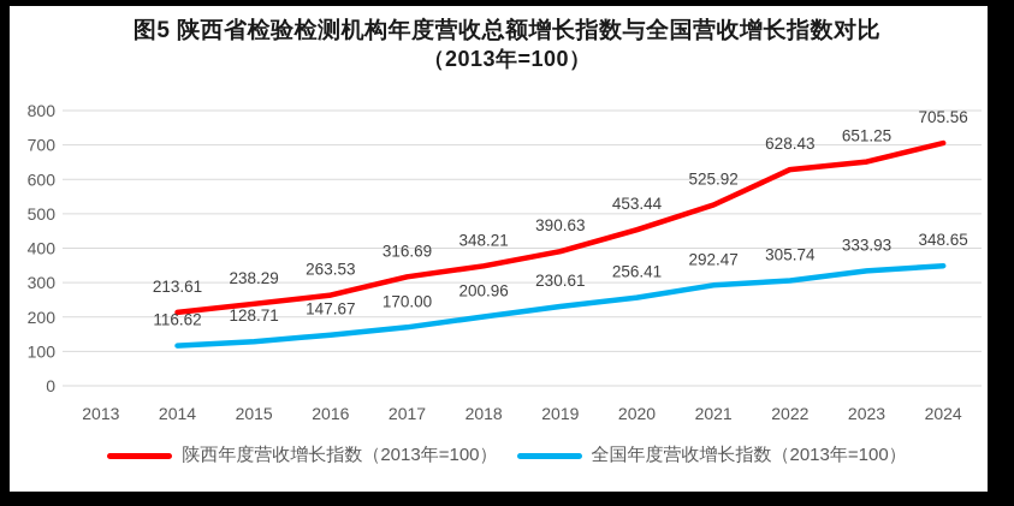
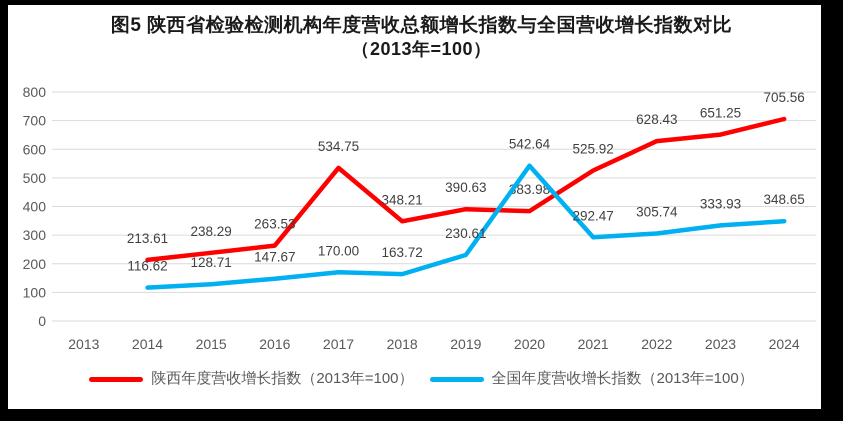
陕西年度营收增长指数（2013年=100）/2017: 316.69 -> 534.75
全国年度营收增长指数（2013年=100）/2018: 200.96 -> 163.72
陕西年度营收增长指数（2013年=100）/2020: 453.44 -> 383.98
全国年度营收增长指数（2013年=100）/2020: 256.41 -> 542.64
